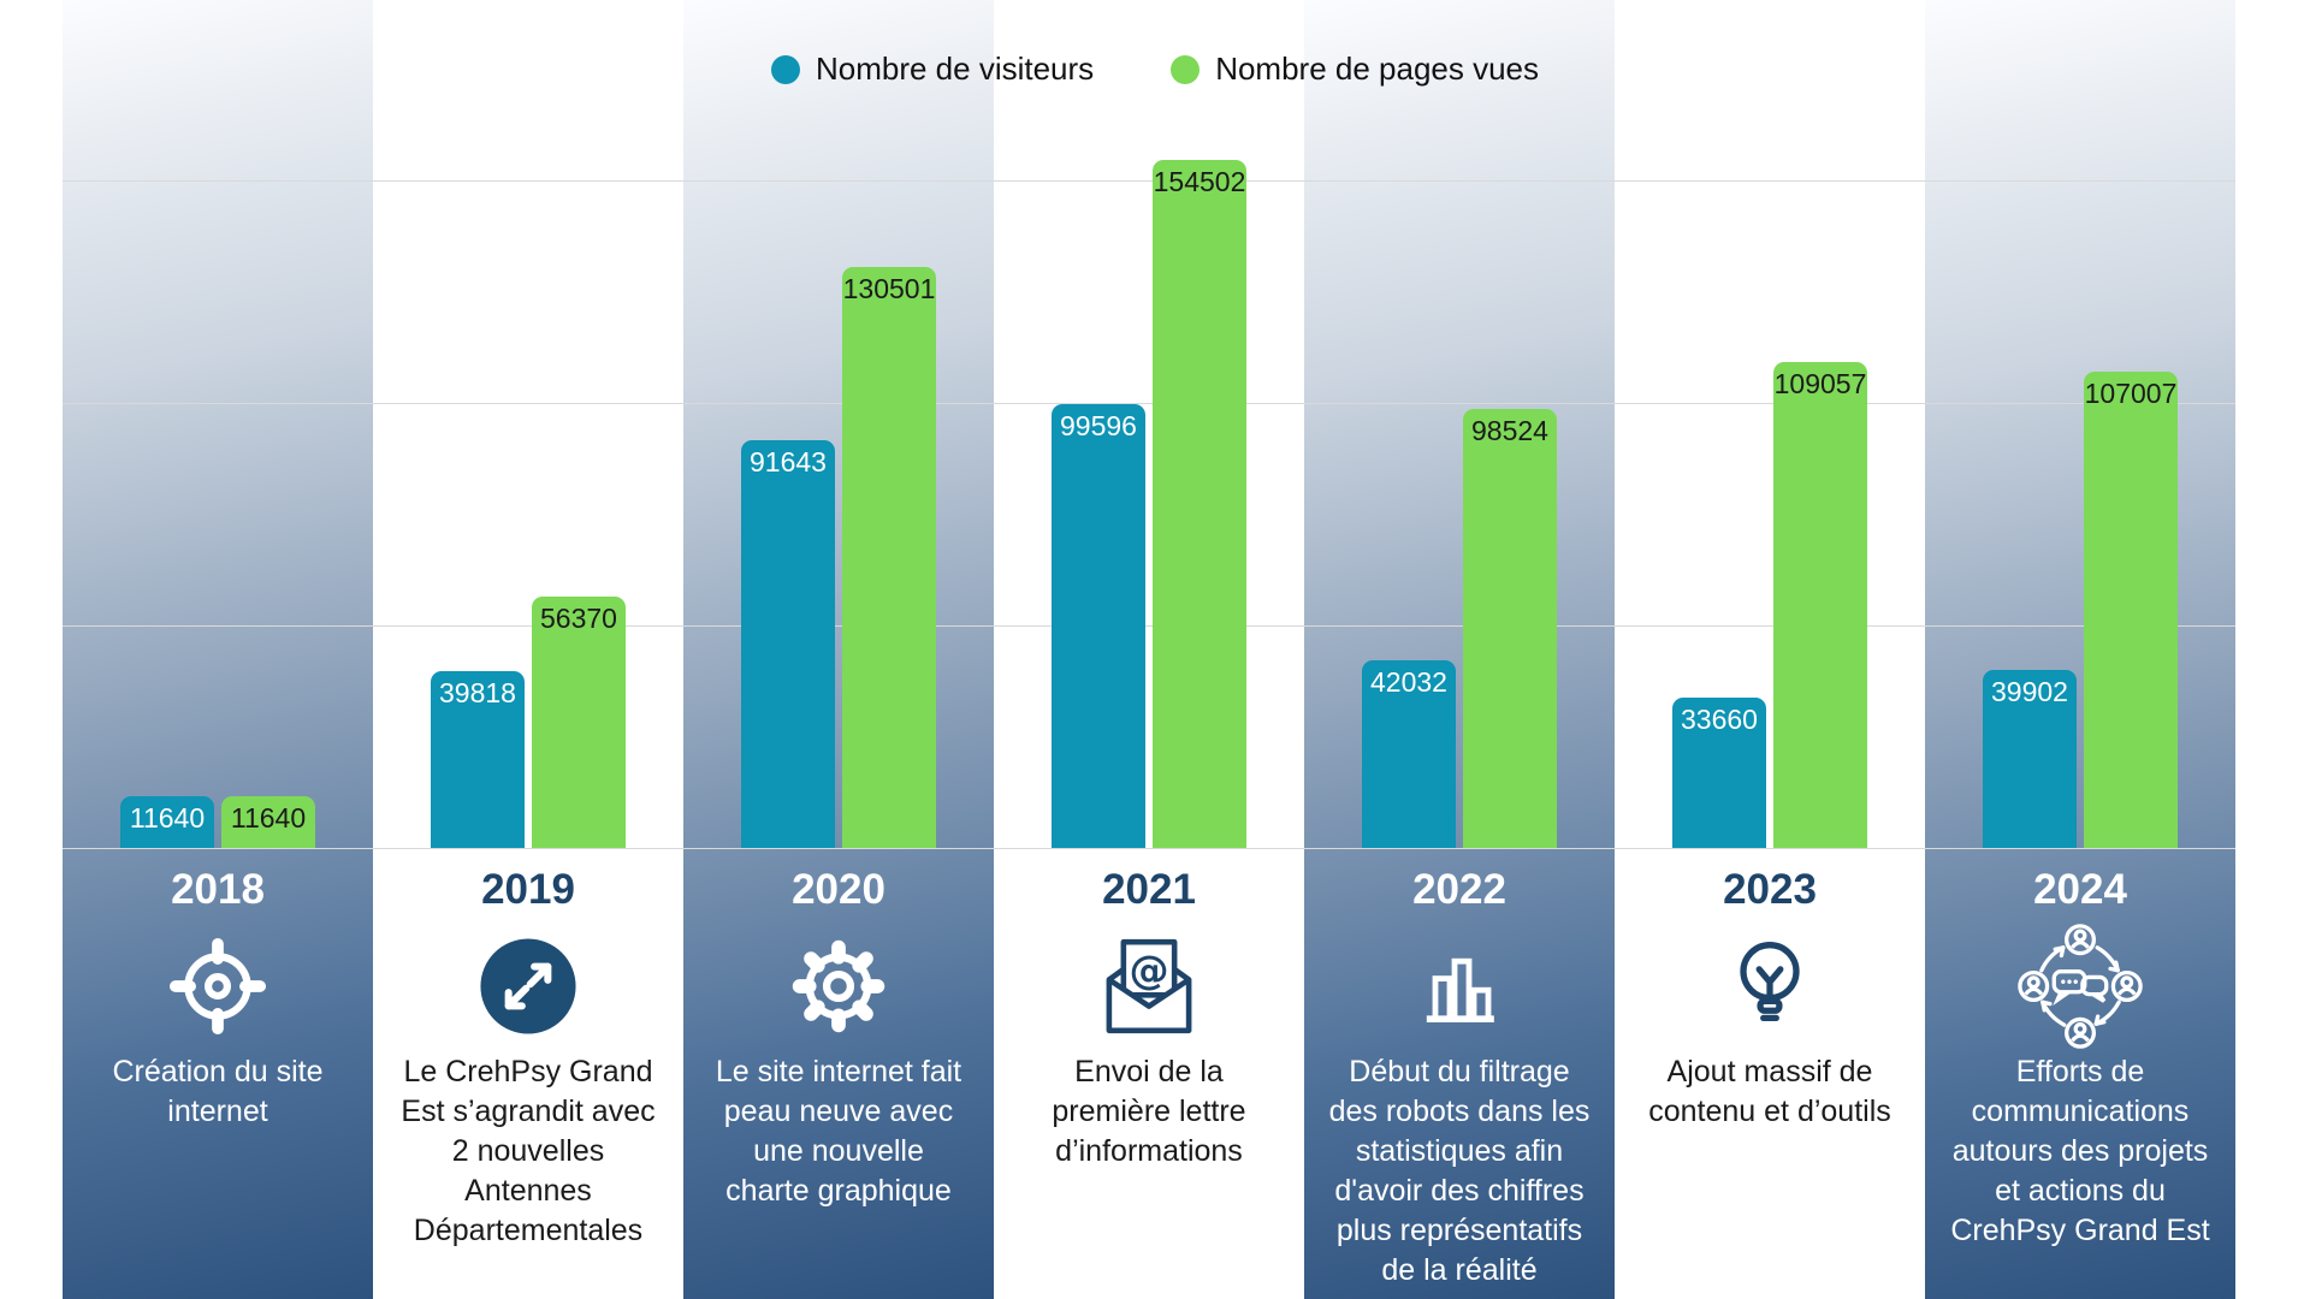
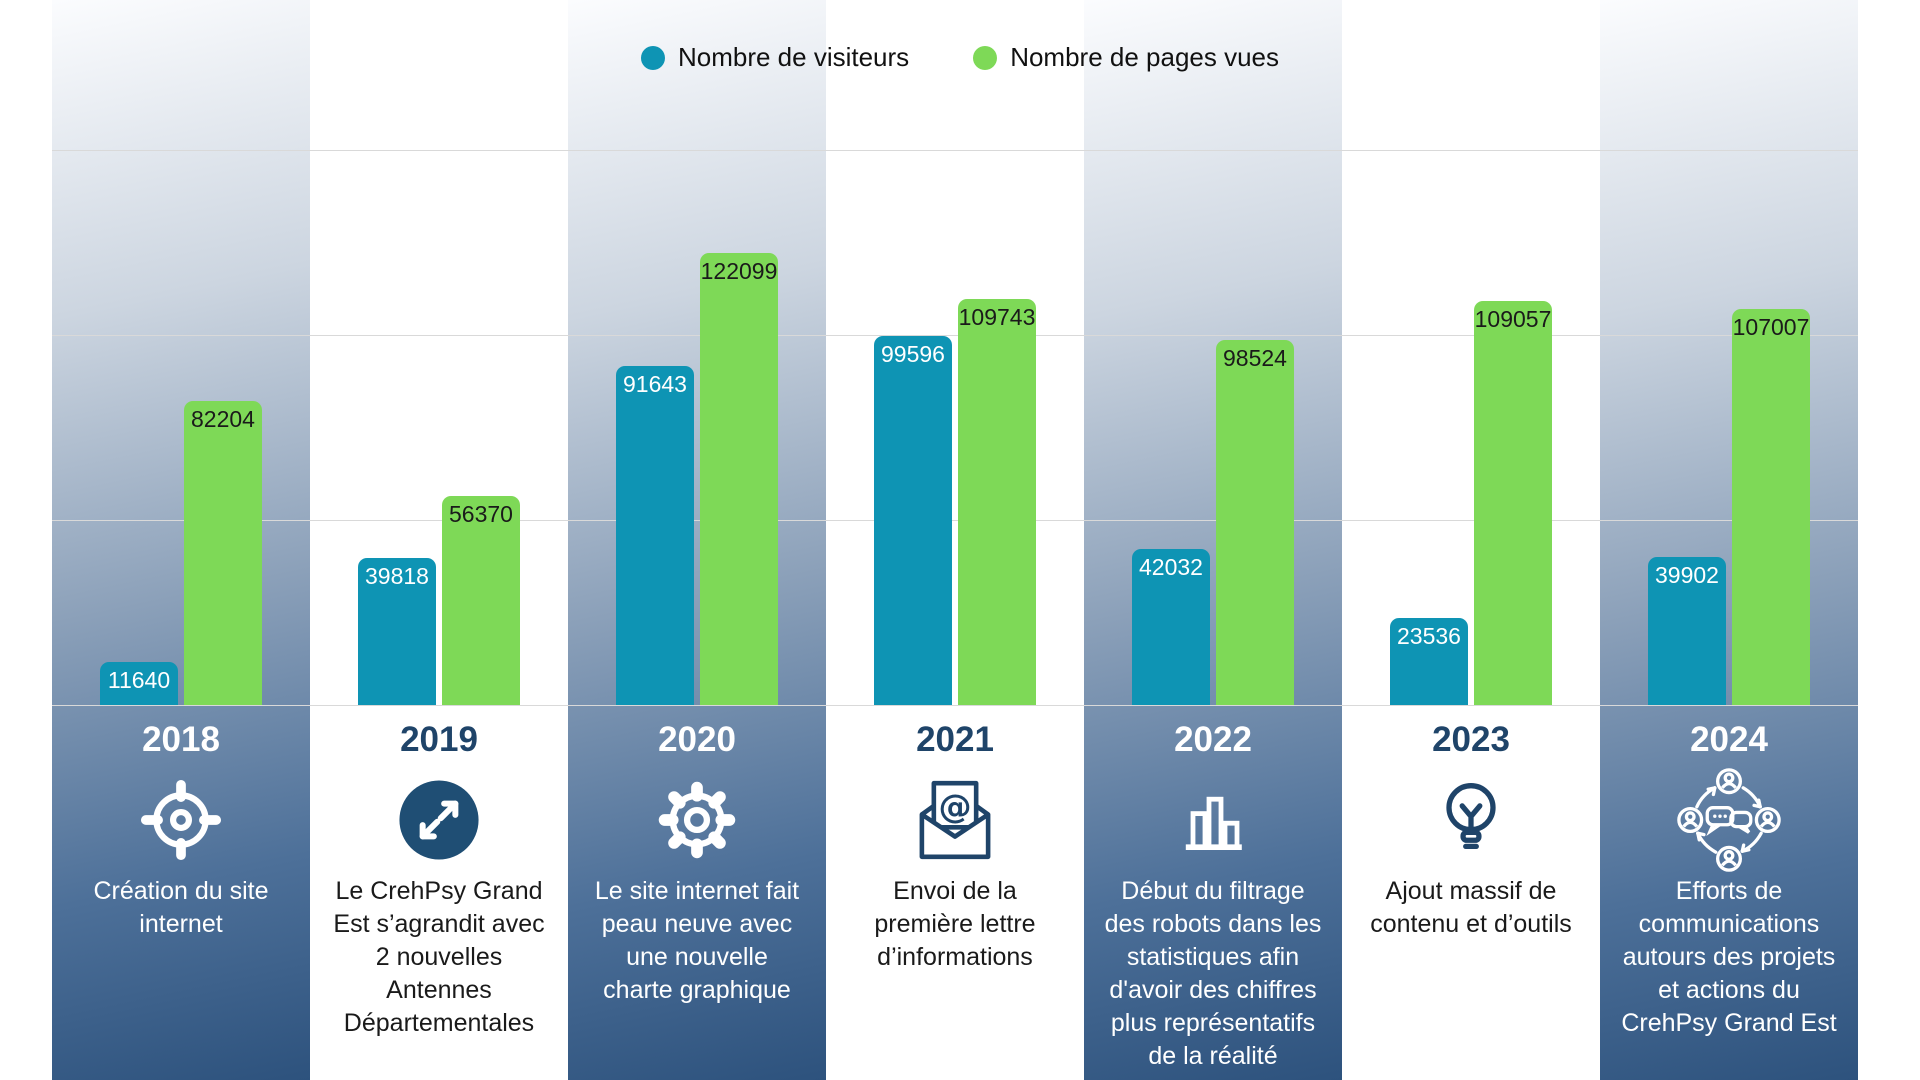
Nombre de pages vues/2018: 11640 -> 82204
Nombre de pages vues/2020: 130501 -> 122099
Nombre de pages vues/2021: 154502 -> 109743
Nombre de visiteurs/2023: 33660 -> 23536
